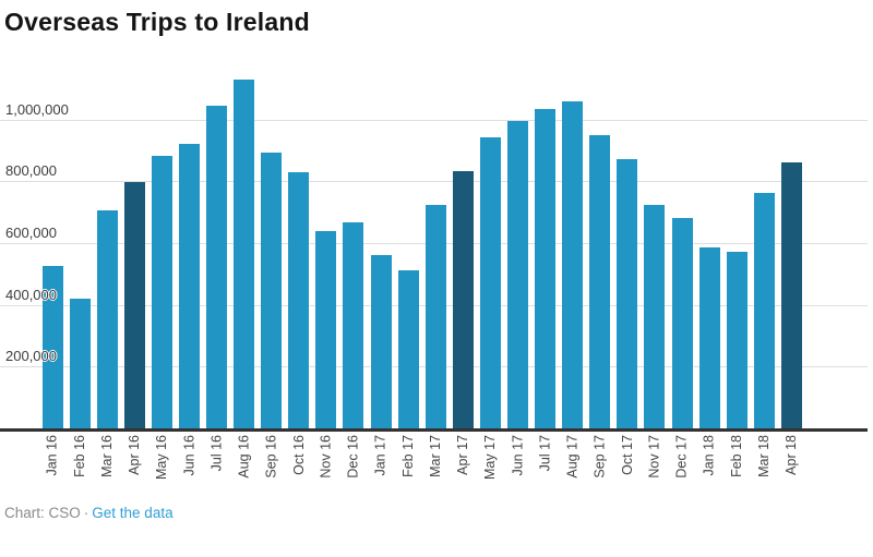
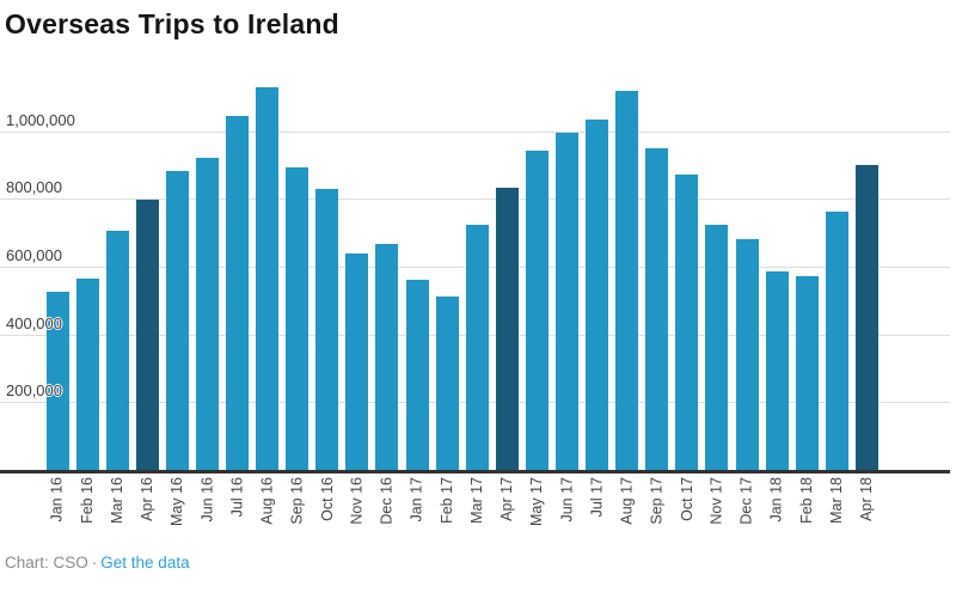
Feb 16: 420000 -> 560000
Aug 17: 1060000 -> 1120000
Apr 18: 860000 -> 900000
